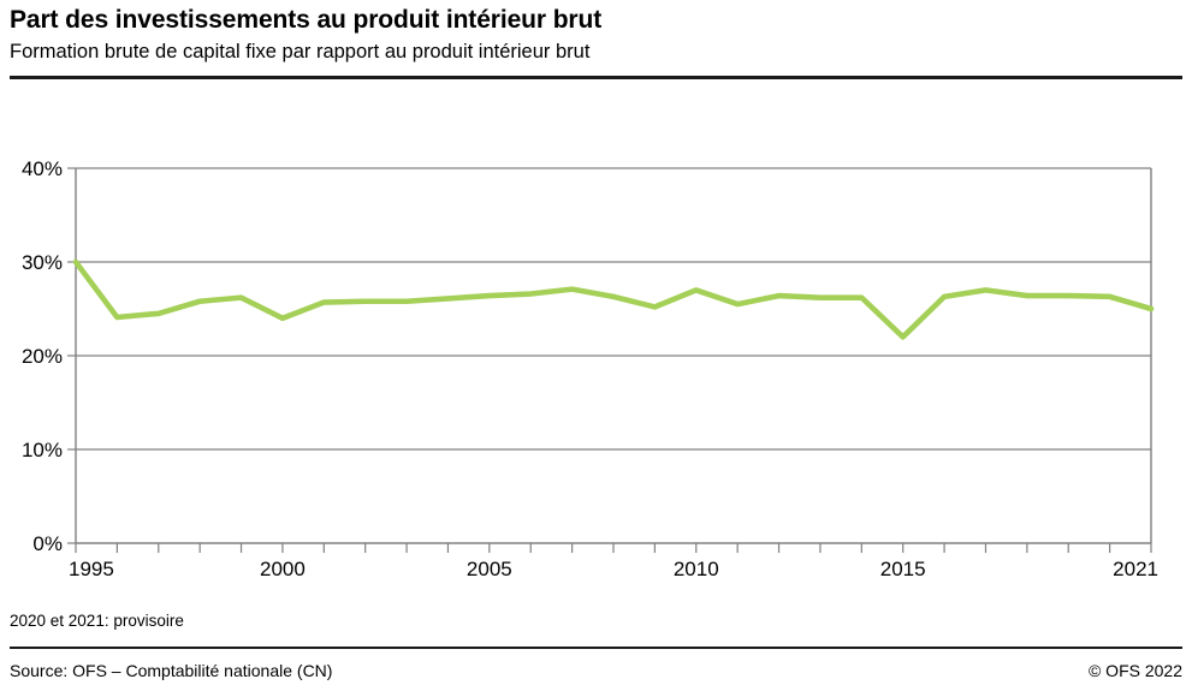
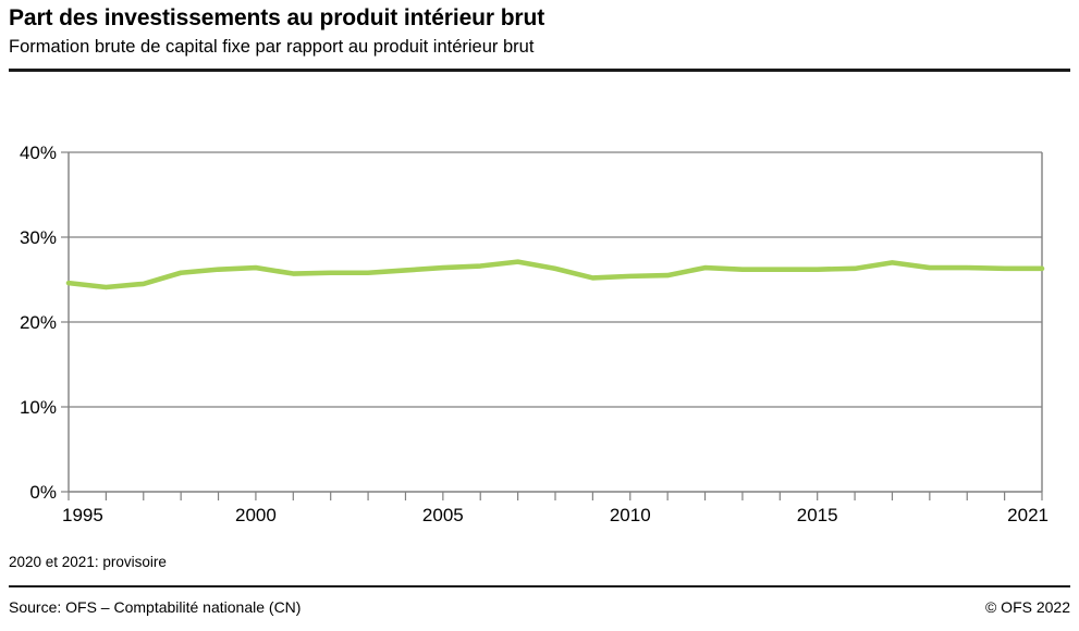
1995: 30% -> 25%
2000: 24% -> 26%
2010: 27% -> 25%
2015: 22% -> 26%
2021: 25% -> 26%
